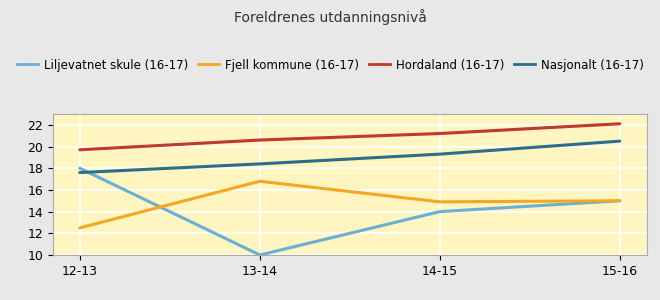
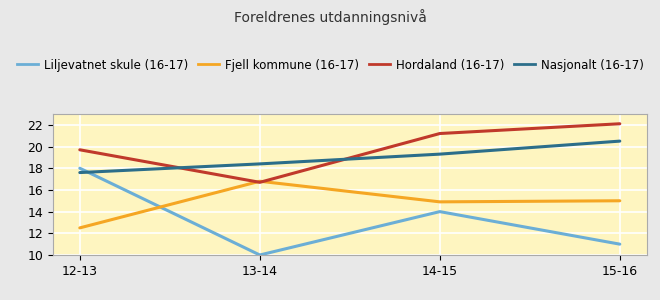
Hordaland (16-17)/13-14: 20.6 -> 16.7
Liljevatnet skule (16-17)/15-16: 15 -> 11
